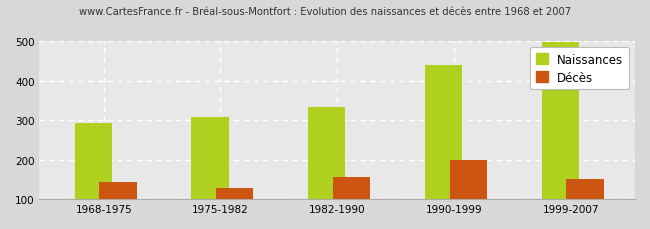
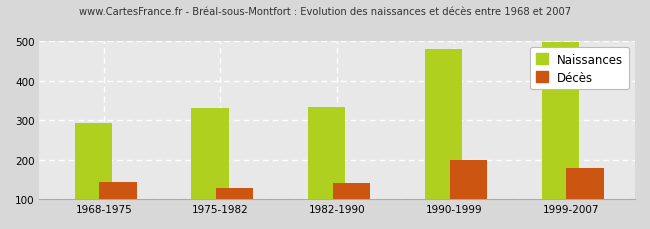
Naissances/1975-1982: 308 -> 330
Décès/1982-1990: 155 -> 140
Naissances/1990-1999: 440 -> 480
Décès/1999-2007: 150 -> 180
